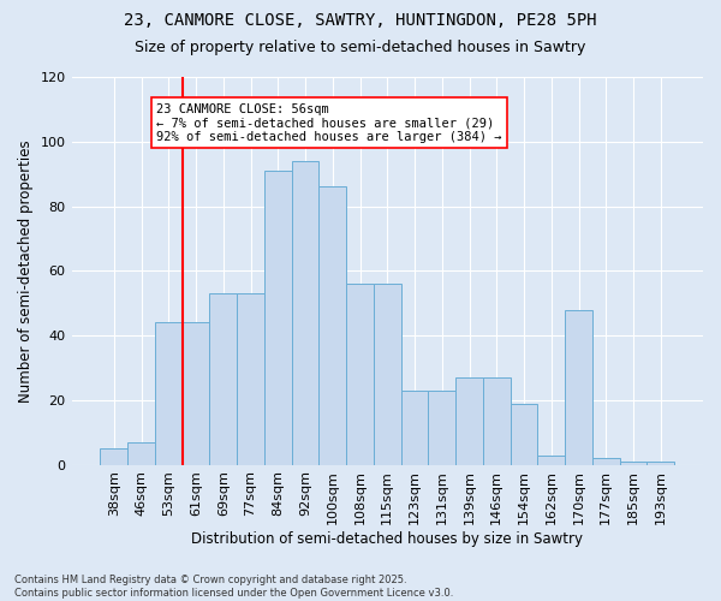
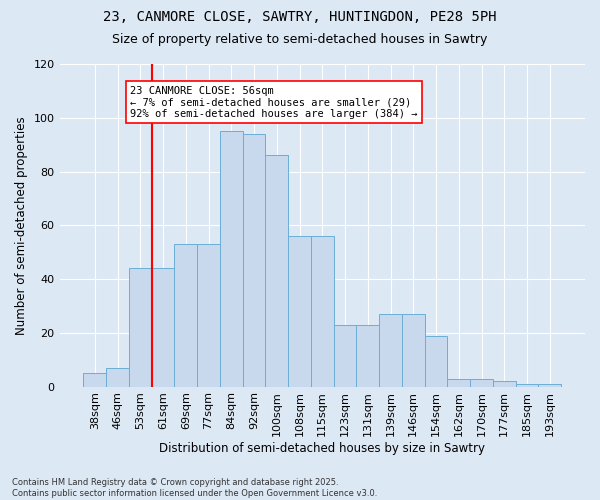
84sqm: 91 -> 95
170sqm: 48 -> 3
